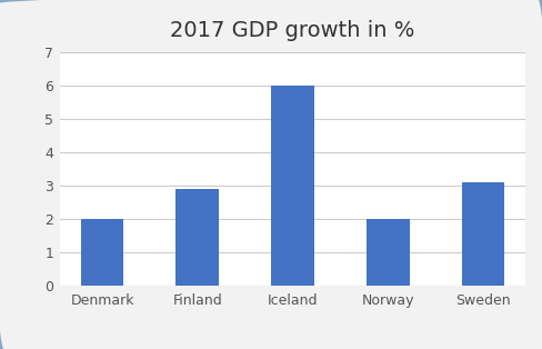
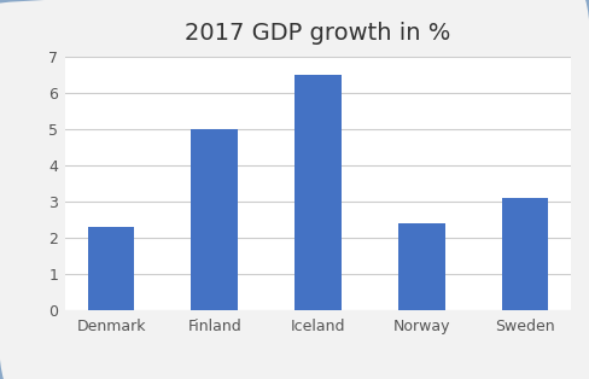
Denmark: 2.0 -> 2.3
Finland: 2.9 -> 5.0
Iceland: 6.0 -> 6.5
Norway: 2.0 -> 2.4
